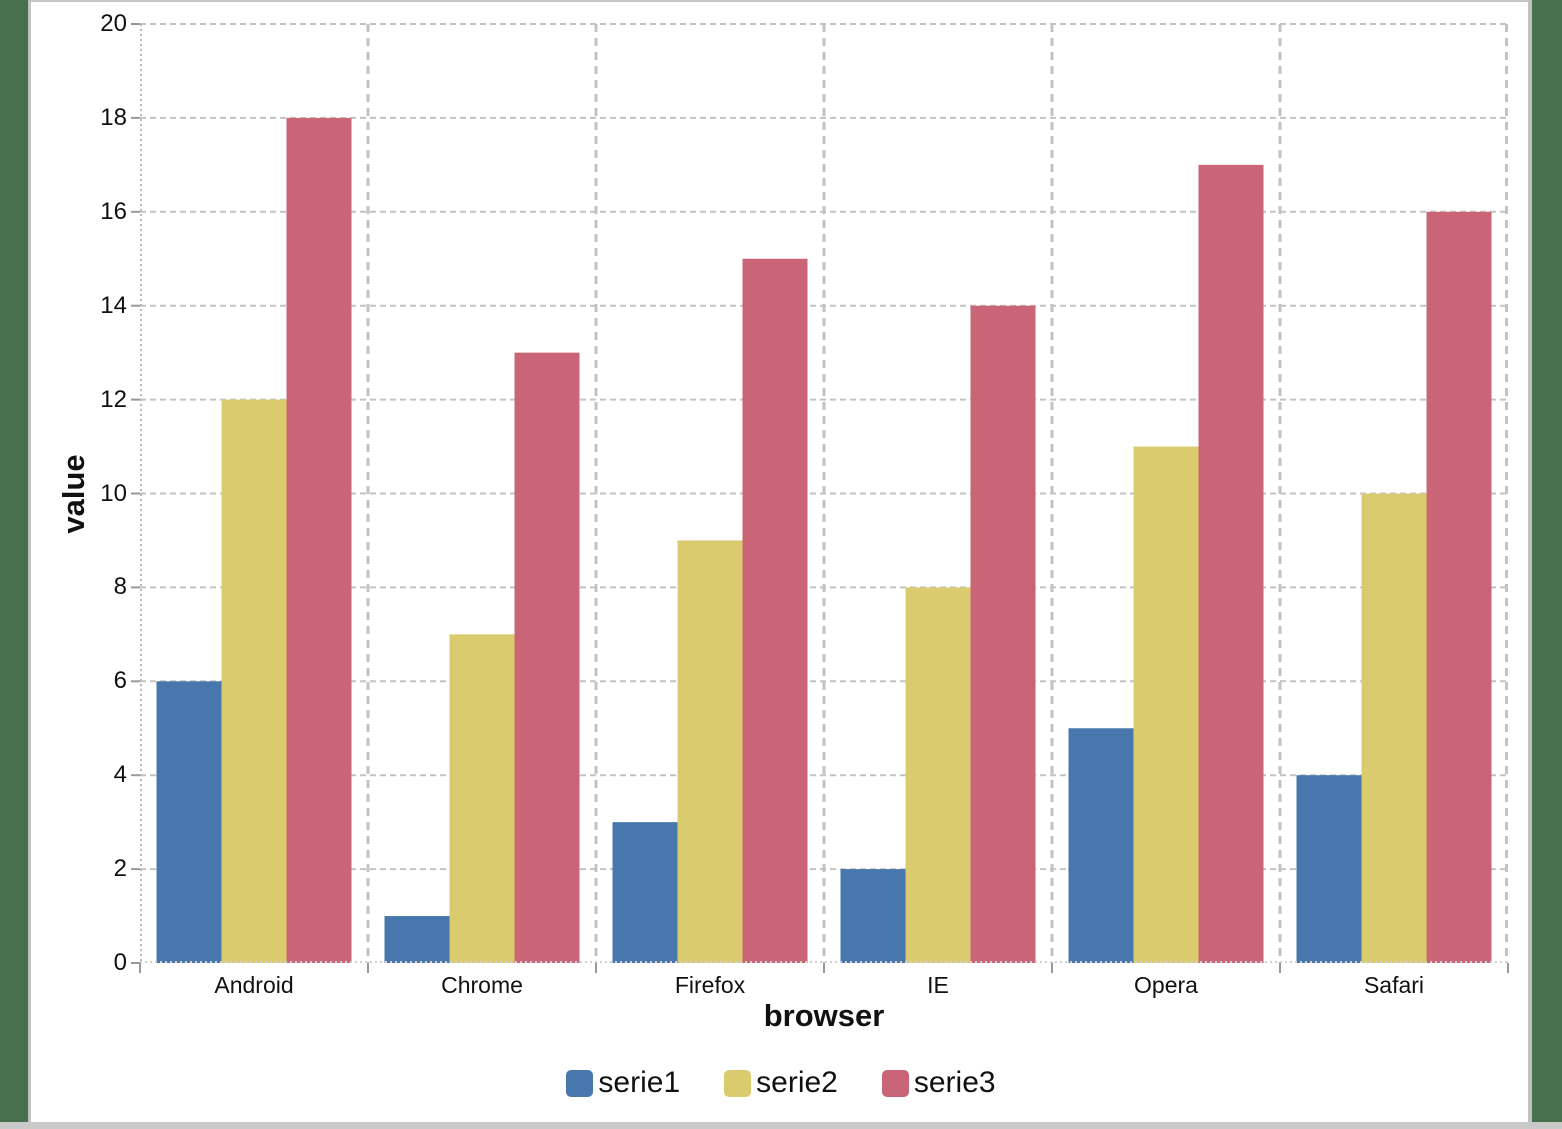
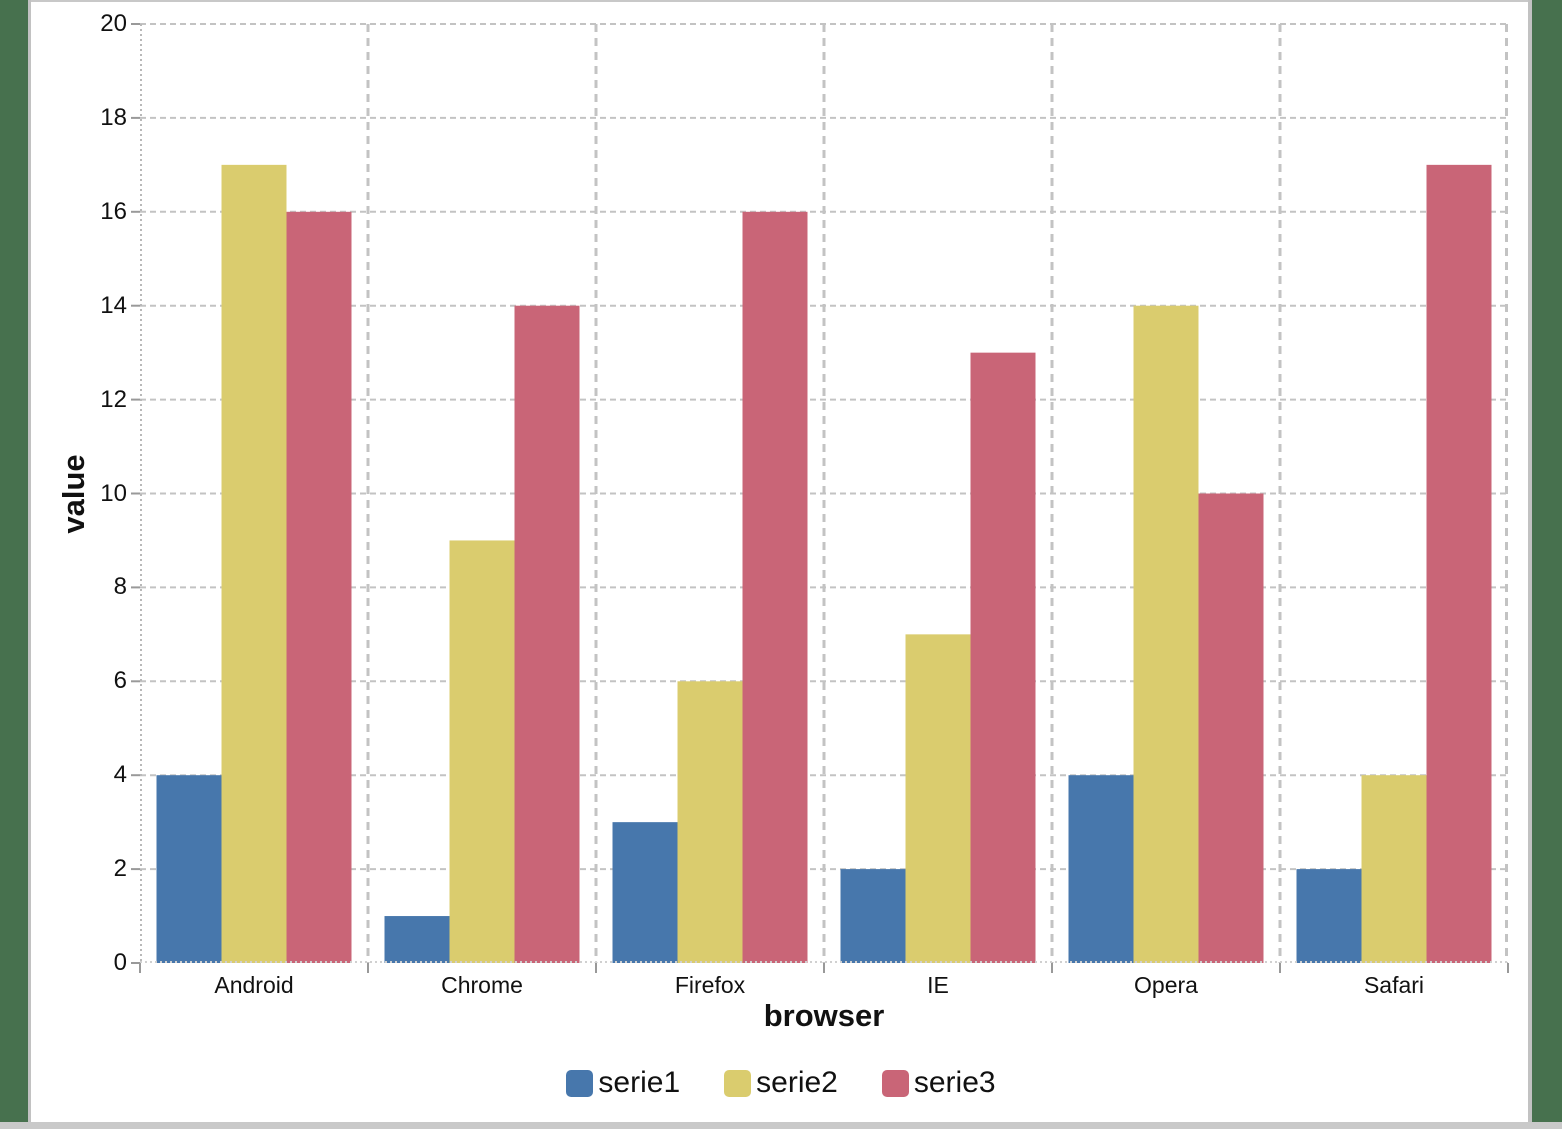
serie1/Android: 6 -> 4
serie2/Android: 12 -> 17
serie3/Android: 18 -> 16
serie2/Chrome: 7 -> 9
serie3/Chrome: 13 -> 14
serie2/Firefox: 9 -> 6
serie3/Firefox: 15 -> 16
serie2/IE: 8 -> 7
serie3/IE: 14 -> 13
serie1/Opera: 5 -> 4
serie2/Opera: 11 -> 14
serie3/Opera: 17 -> 10
serie1/Safari: 4 -> 2
serie2/Safari: 10 -> 4
serie3/Safari: 16 -> 17
